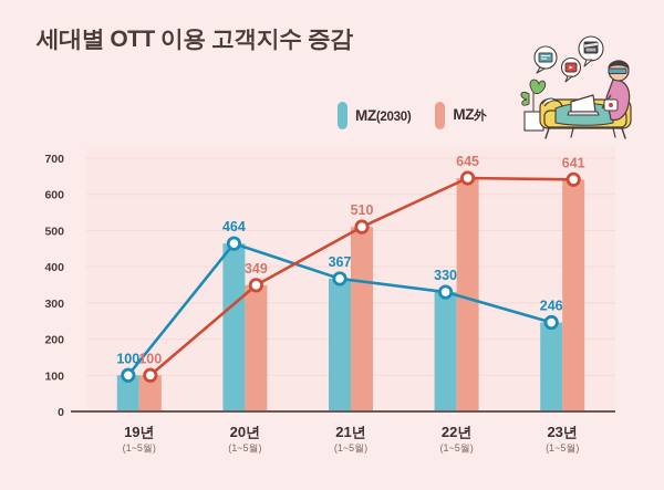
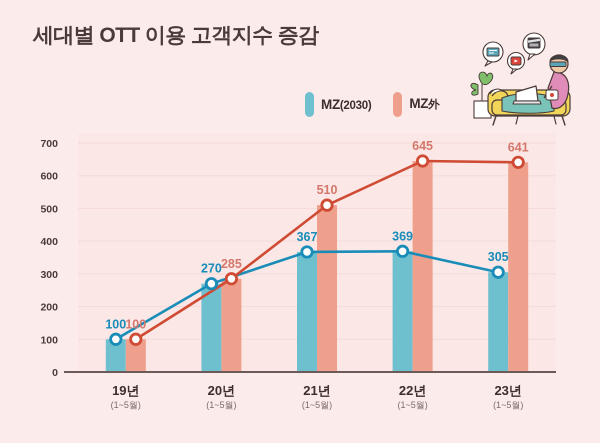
MZ(2030)/20년: 464 -> 270
MZ外/20년: 349 -> 285
MZ(2030)/22년: 330 -> 369
MZ(2030)/23년: 246 -> 305
